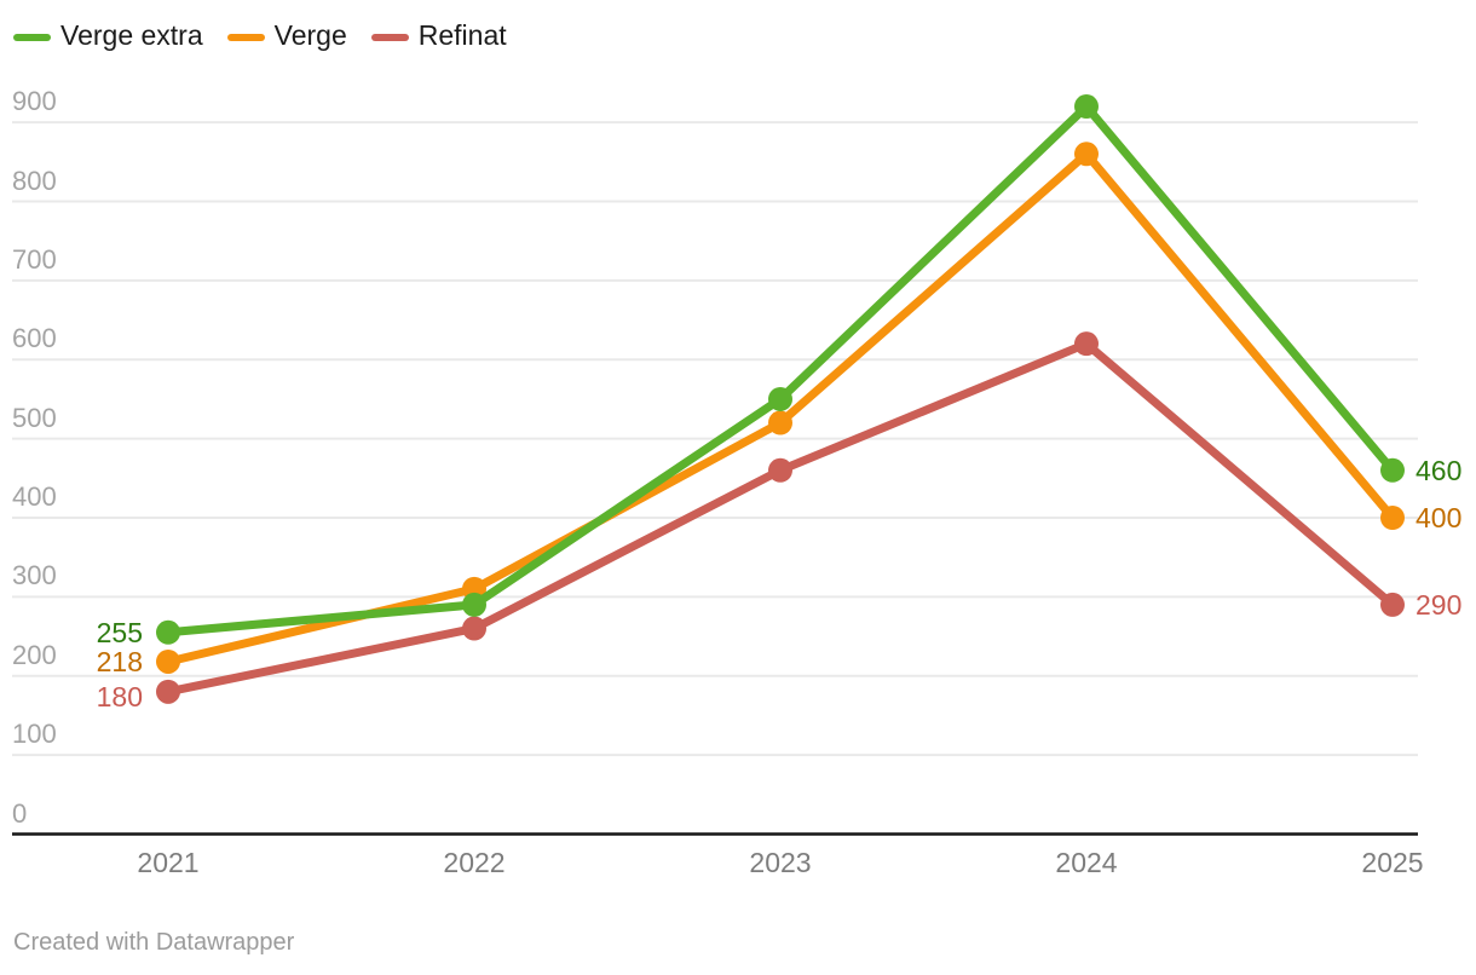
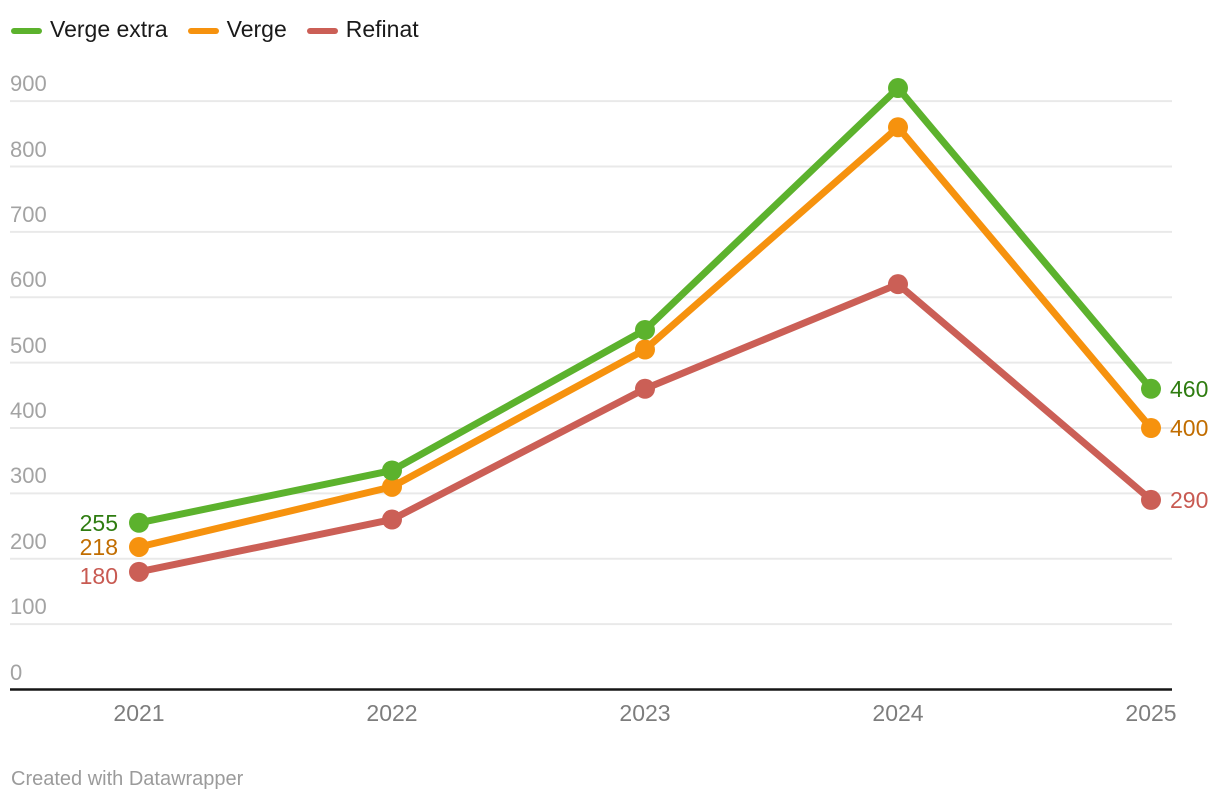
Verge extra/2022: 290 -> 340
